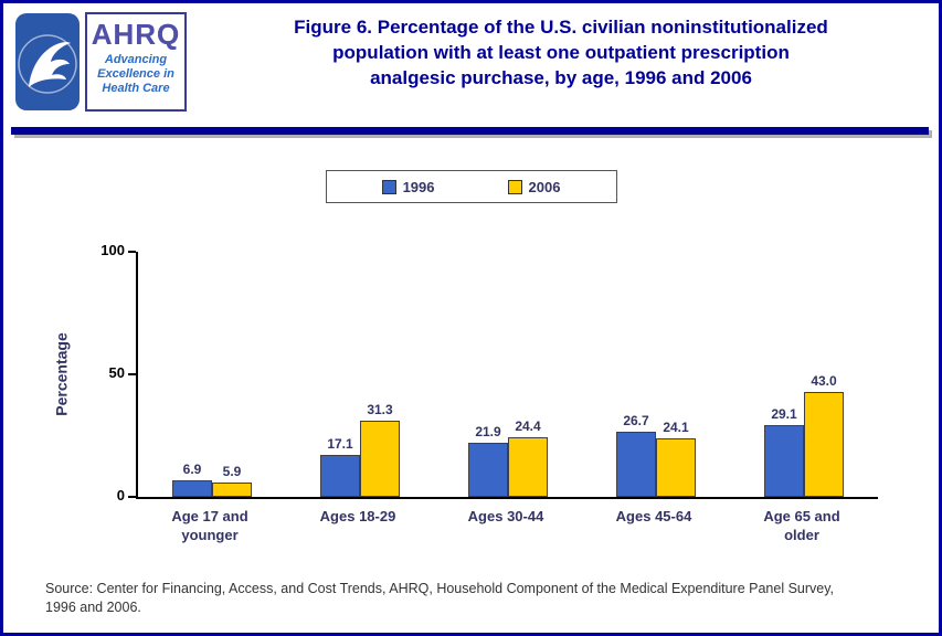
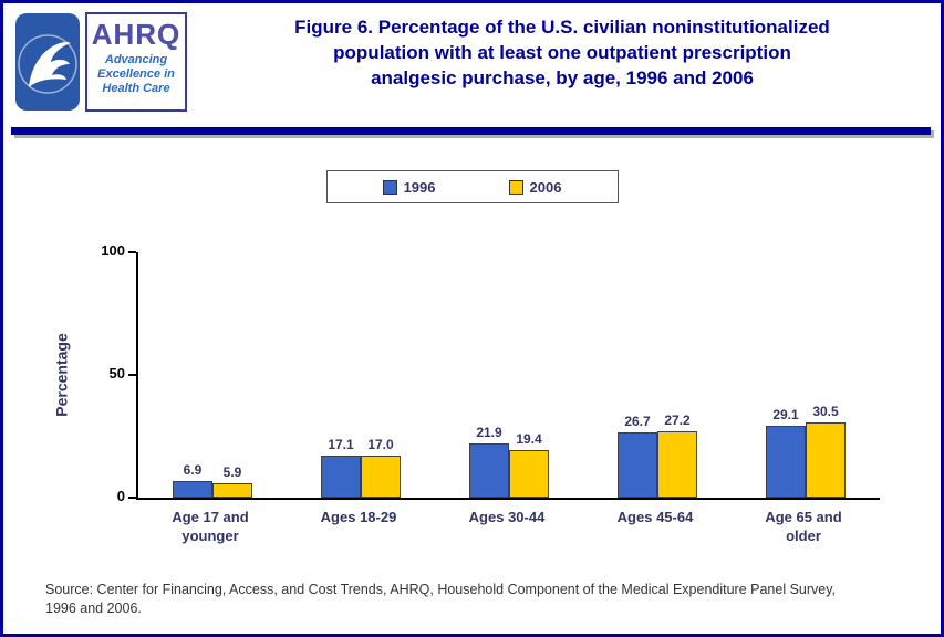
2006/Ages 18-29: 31.3 -> 17.0
2006/Ages 30-44: 24.4 -> 19.4
2006/Ages 45-64: 24.1 -> 27.2
2006/Age 65 and older: 43.0 -> 30.5
